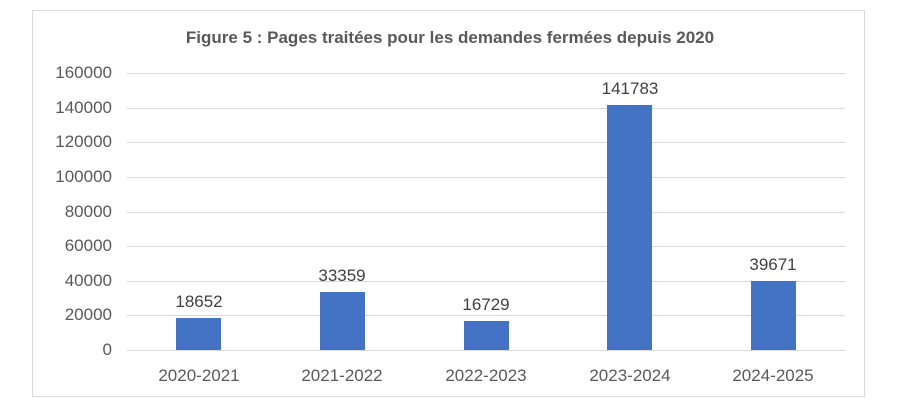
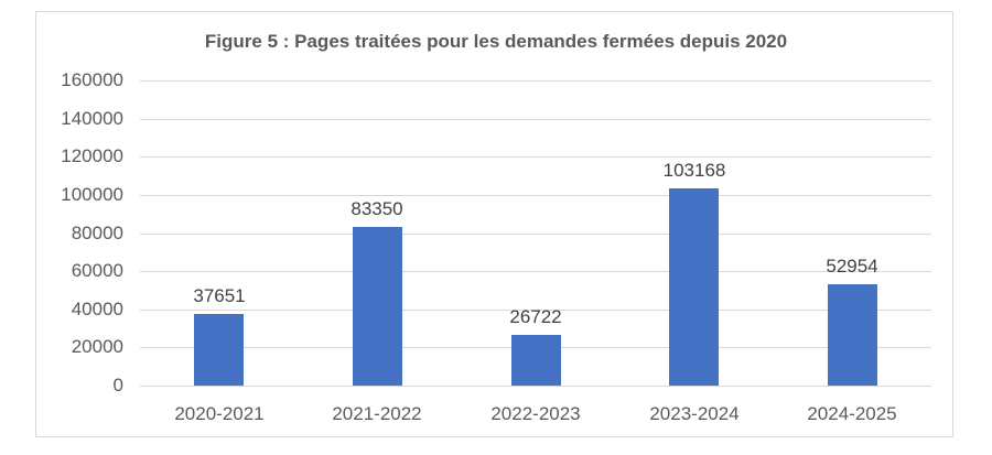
2020-2021: 18652 -> 37651
2021-2022: 33359 -> 83350
2022-2023: 16729 -> 26722
2023-2024: 141783 -> 103168
2024-2025: 39671 -> 52954
